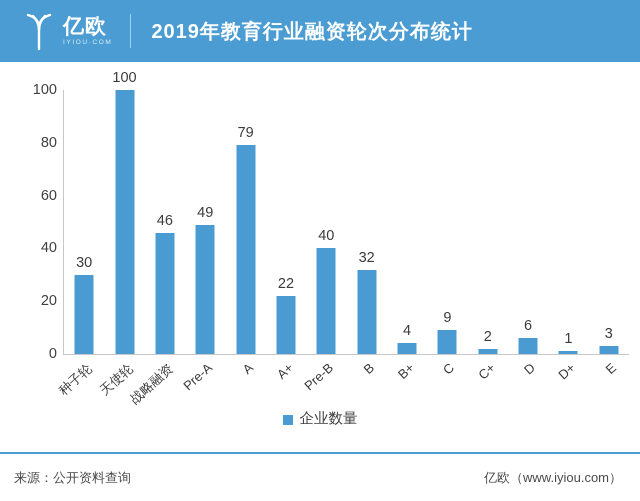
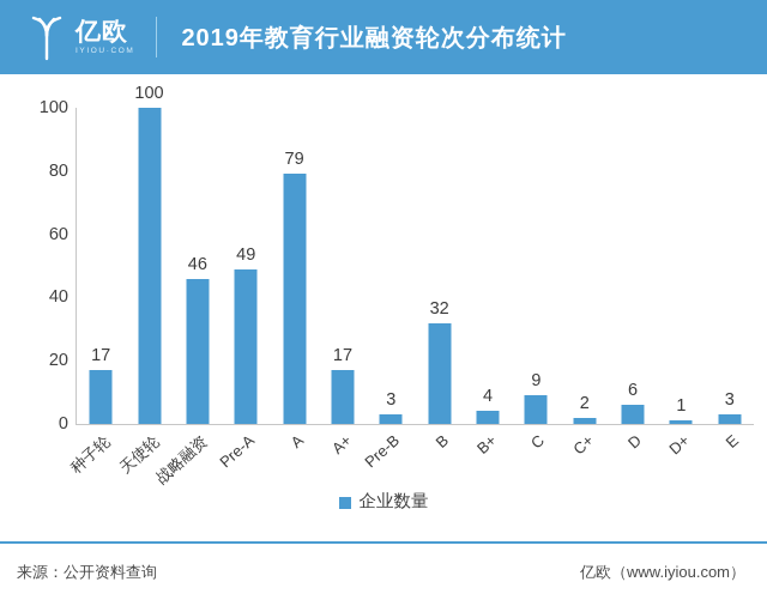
种子轮: 30 -> 17
A+: 22 -> 17
Pre-B: 40 -> 3
